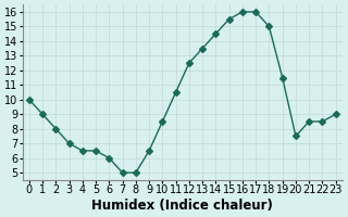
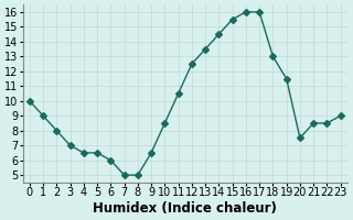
18: 15.0 -> 13.0
